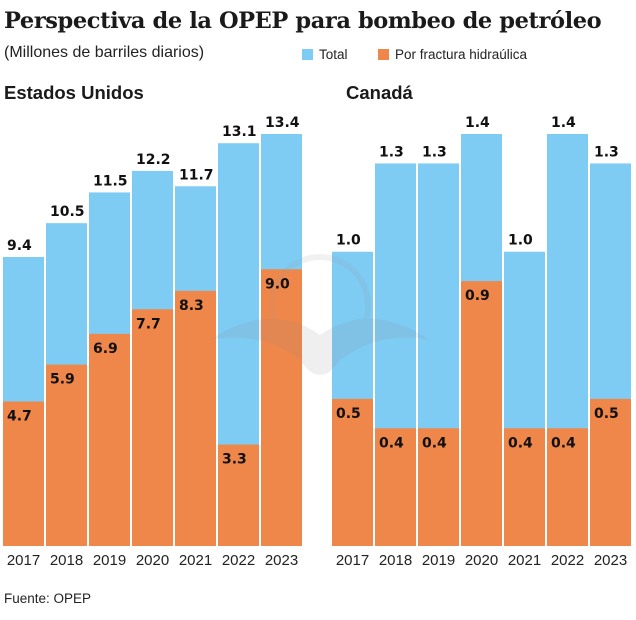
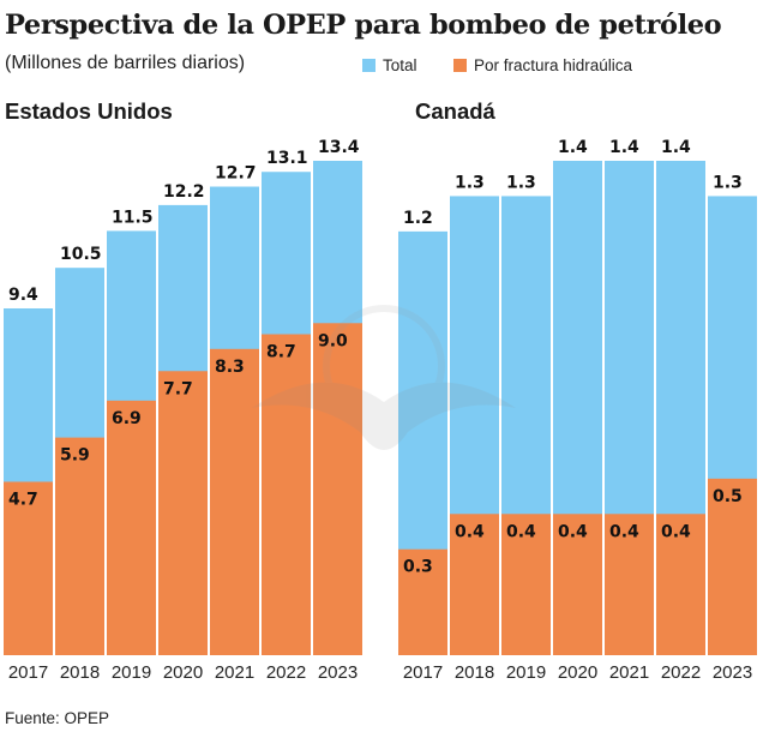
Estados Unidos/Total/2021: 11.7 -> 12.7
Estados Unidos/Por fractura hidraúlica/2022: 3.3 -> 8.7
Canadá/Total/2017: 1.0 -> 1.2
Canadá/Por fractura hidraúlica/2017: 0.5 -> 0.3
Canadá/Por fractura hidraúlica/2020: 0.9 -> 0.4
Canadá/Total/2021: 1.0 -> 1.4
